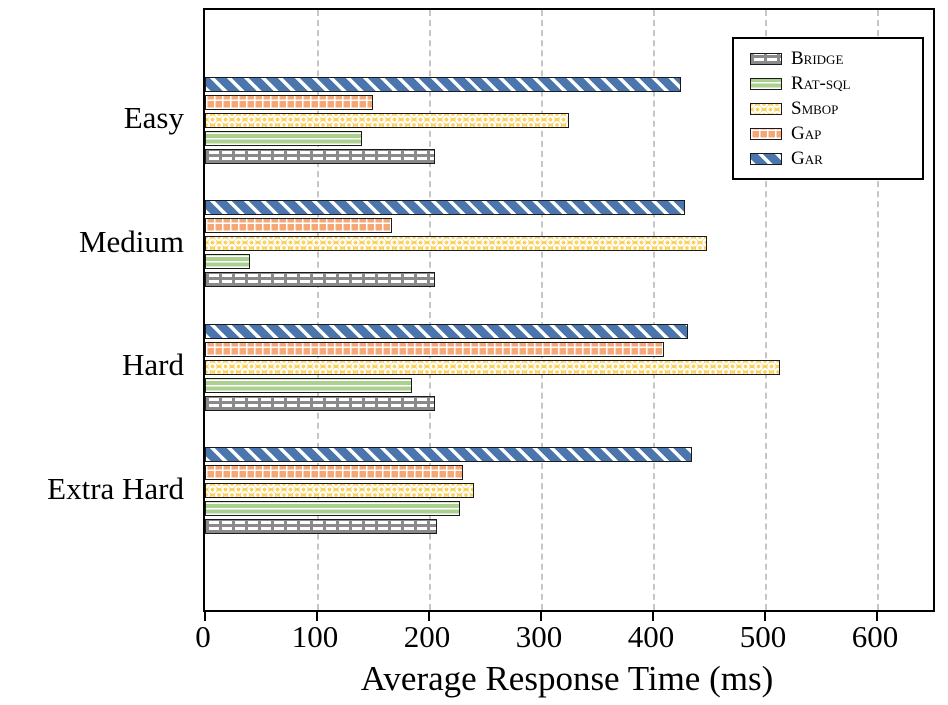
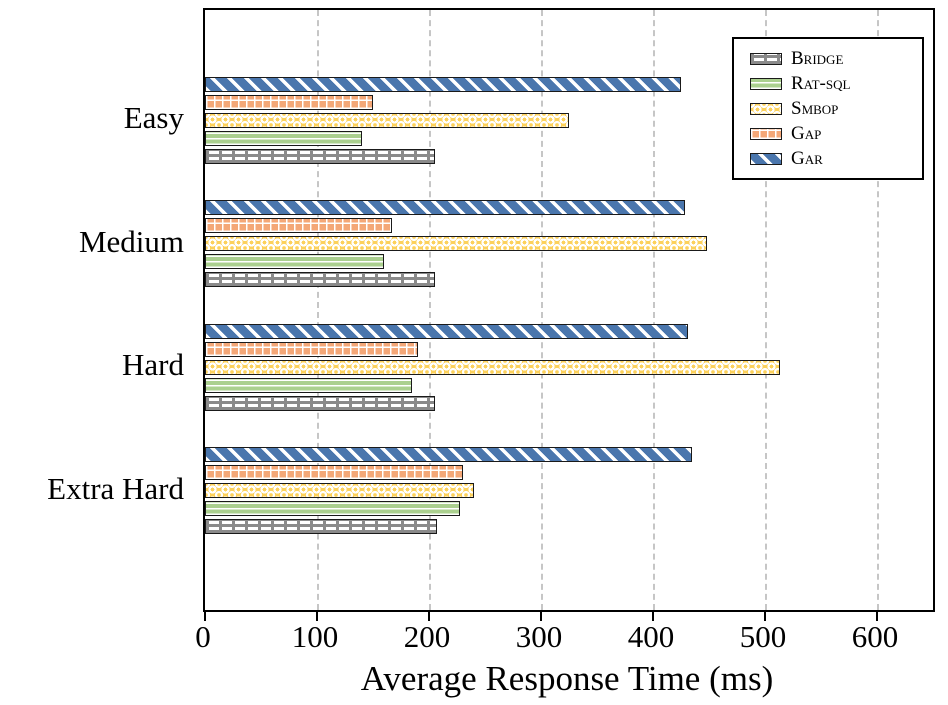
Rat-sql/Medium: 40 -> 160
Gap/Hard: 410 -> 190
